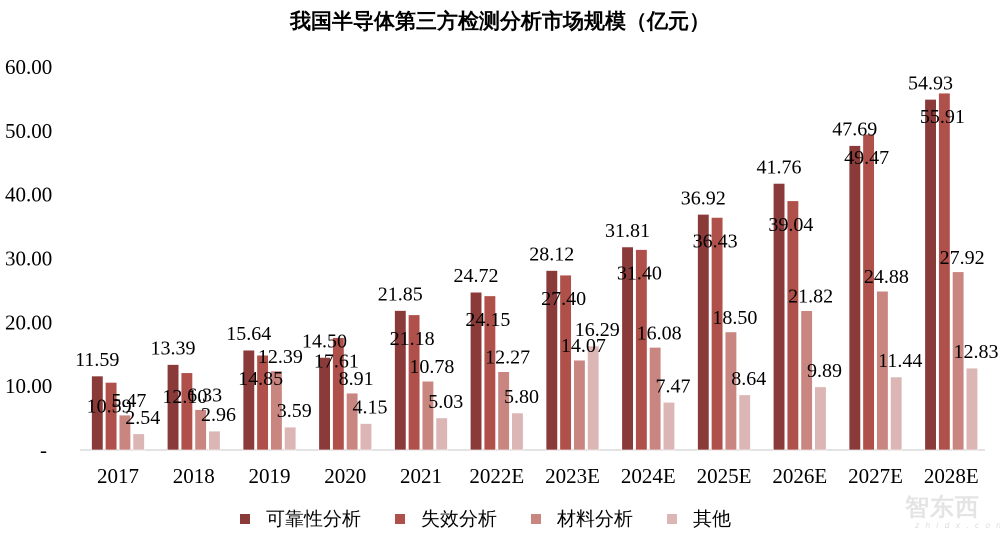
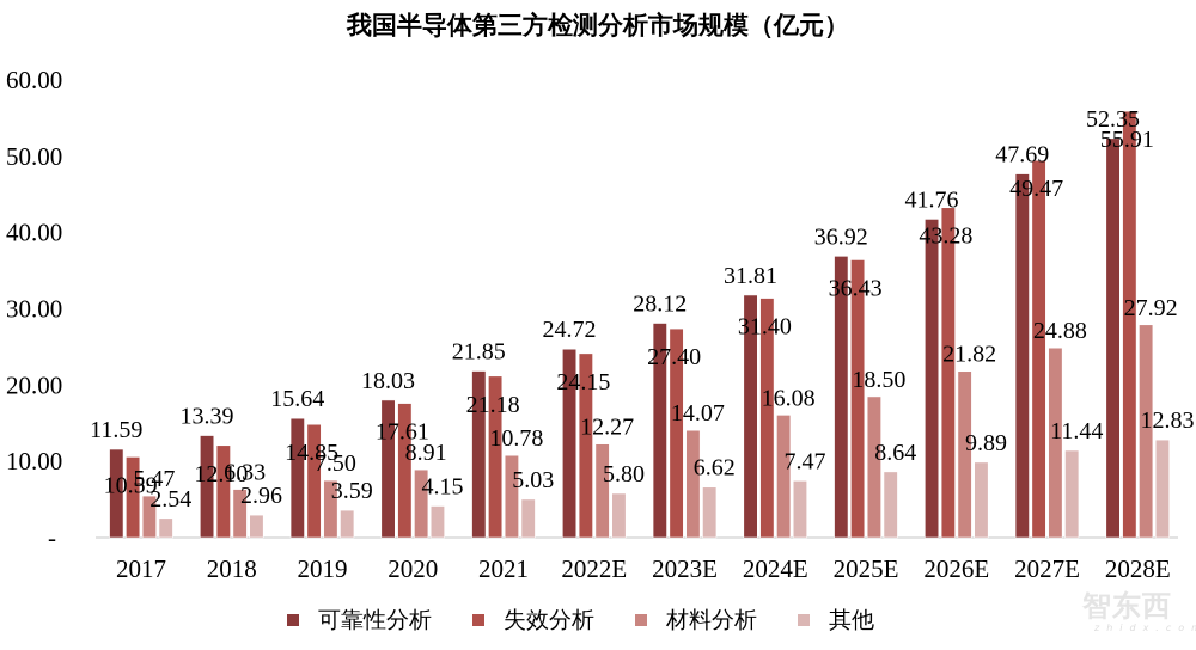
材料分析/2019: 12.39 -> 7.50
可靠性分析/2020: 14.50 -> 18.03
其他/2023E: 16.29 -> 6.62
失效分析/2026E: 39.04 -> 43.28
可靠性分析/2028E: 54.93 -> 52.35
